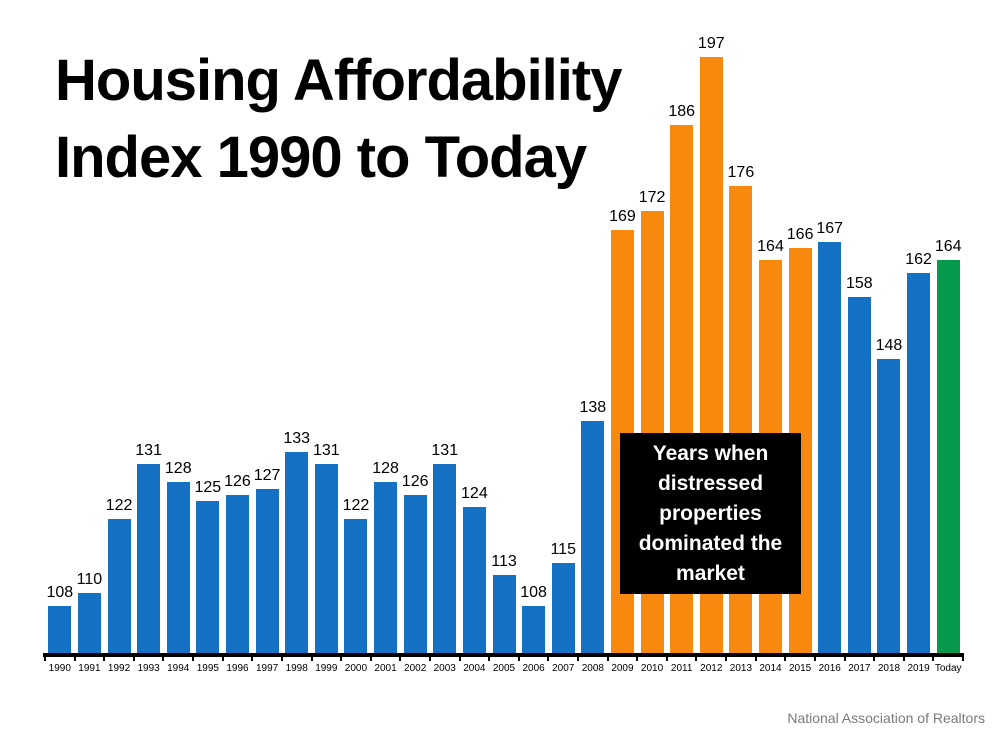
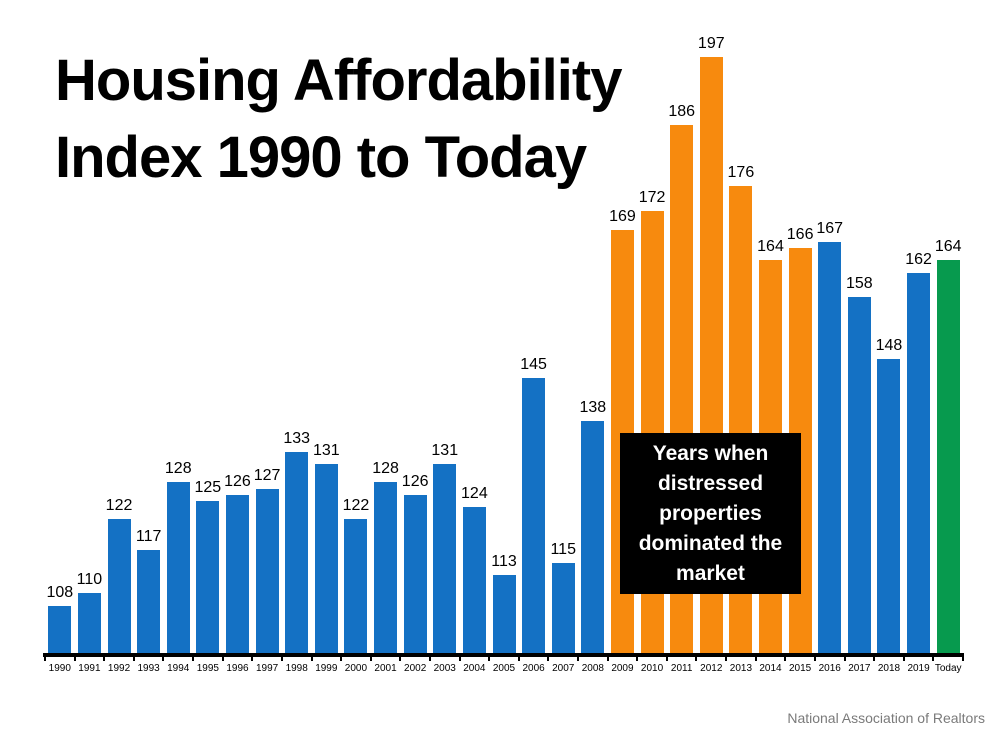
1993: 131 -> 117
2006: 108 -> 145
